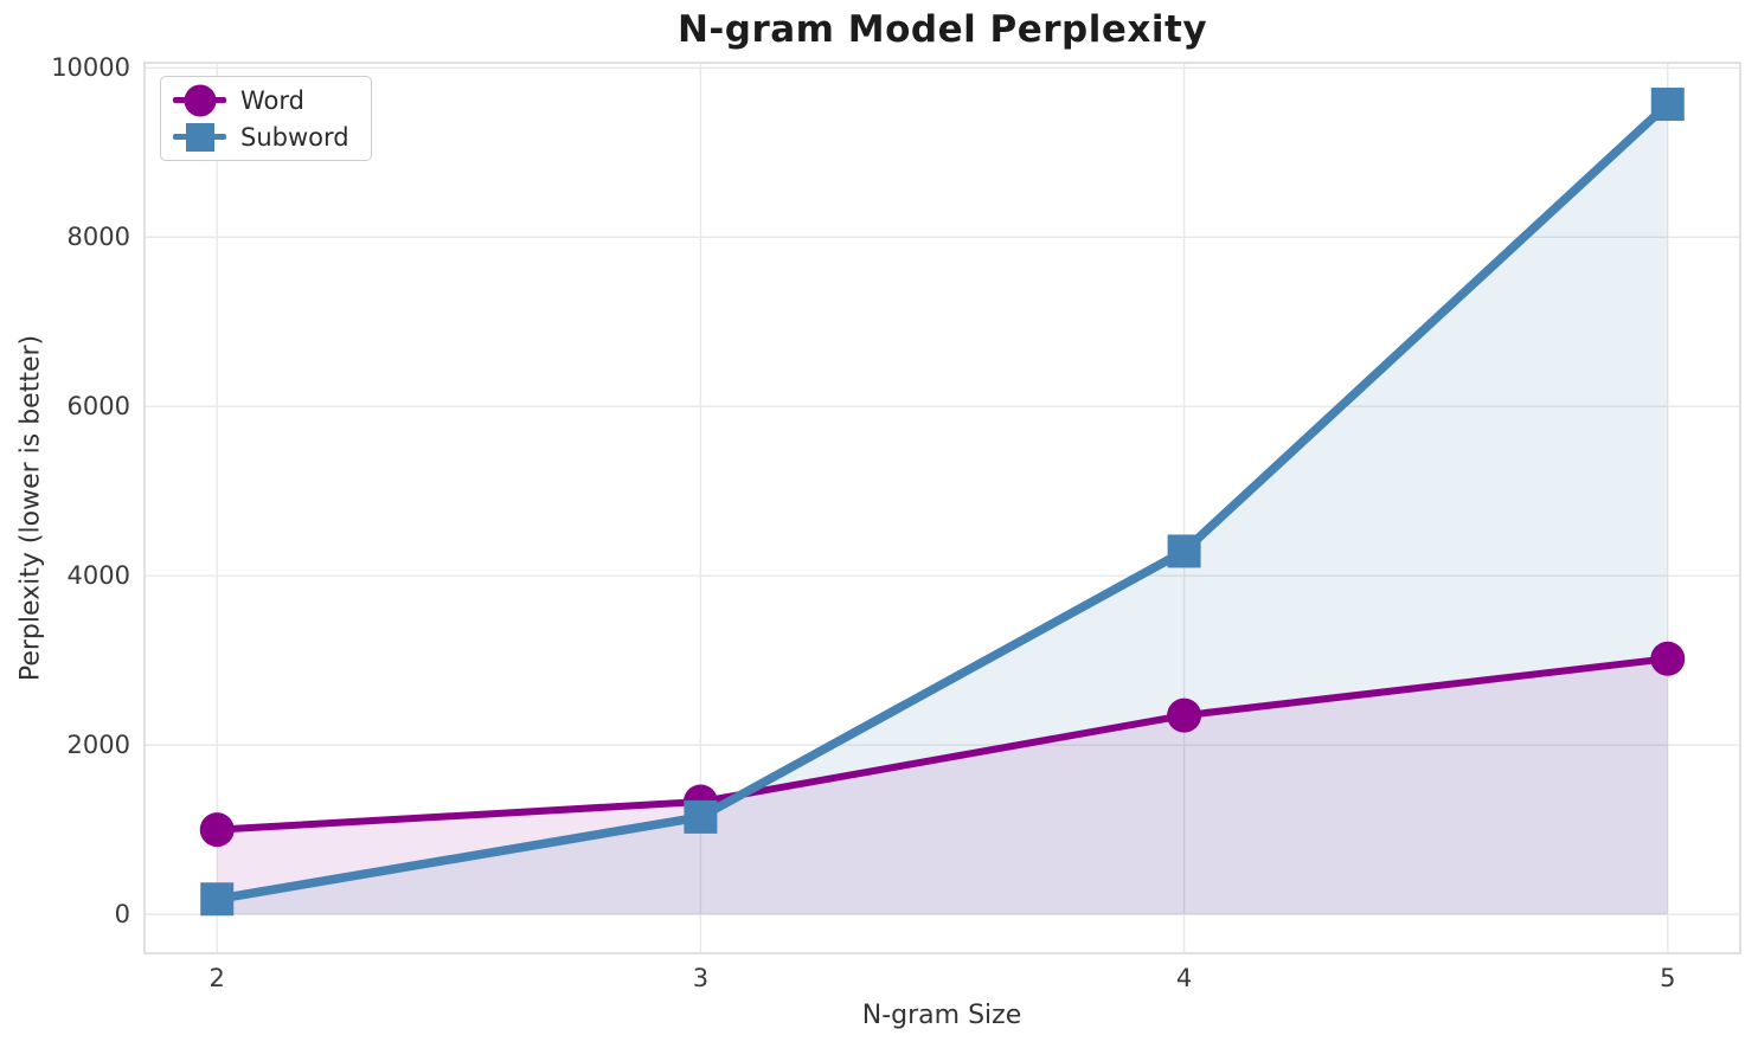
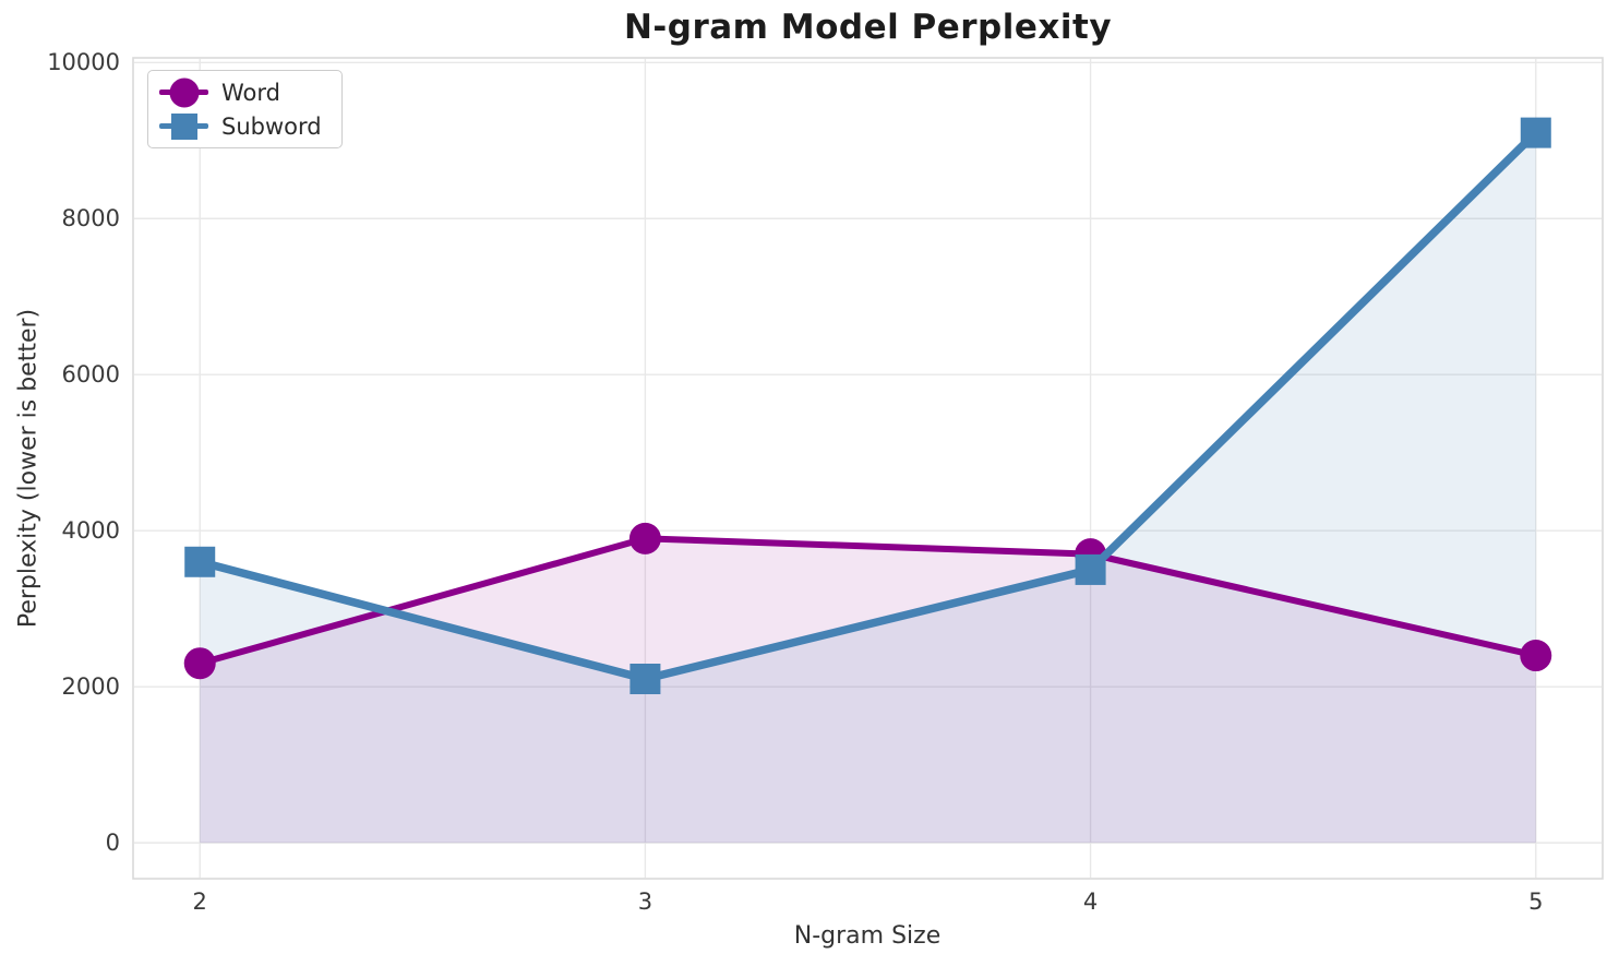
Word/2: 1000 -> 2300
Subword/2: 200 -> 3600
Word/3: 1300 -> 3900
Subword/3: 1200 -> 2100
Word/4: 2400 -> 3700
Subword/4: 4300 -> 3500
Word/5: 3000 -> 2400
Subword/5: 9600 -> 9100
